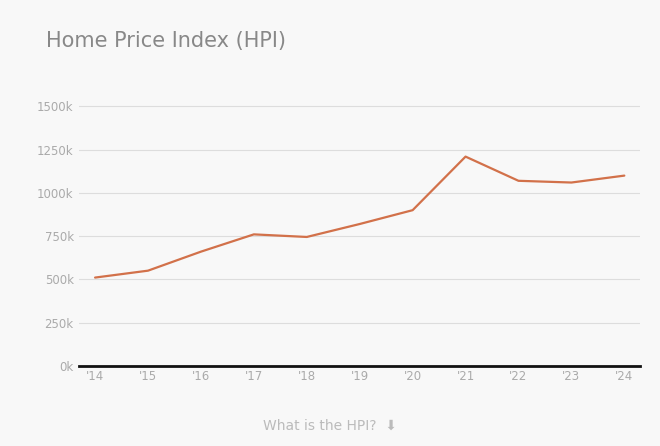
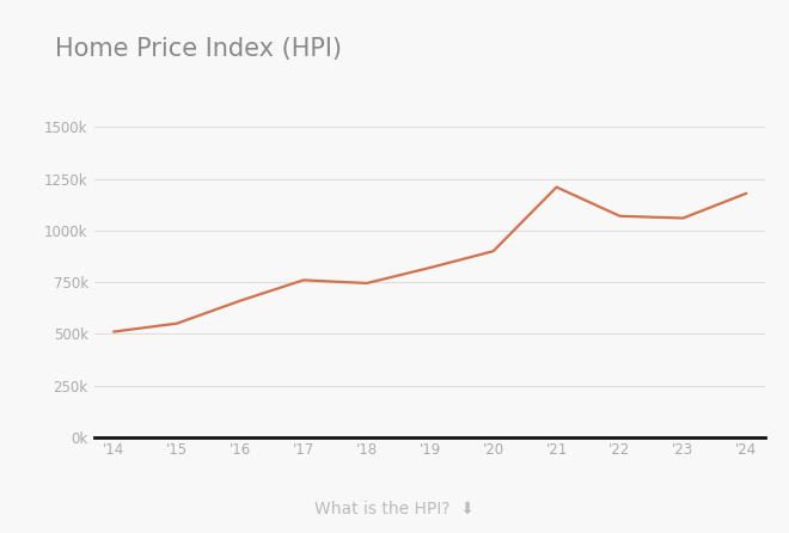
'24: 1100k -> 1180k
